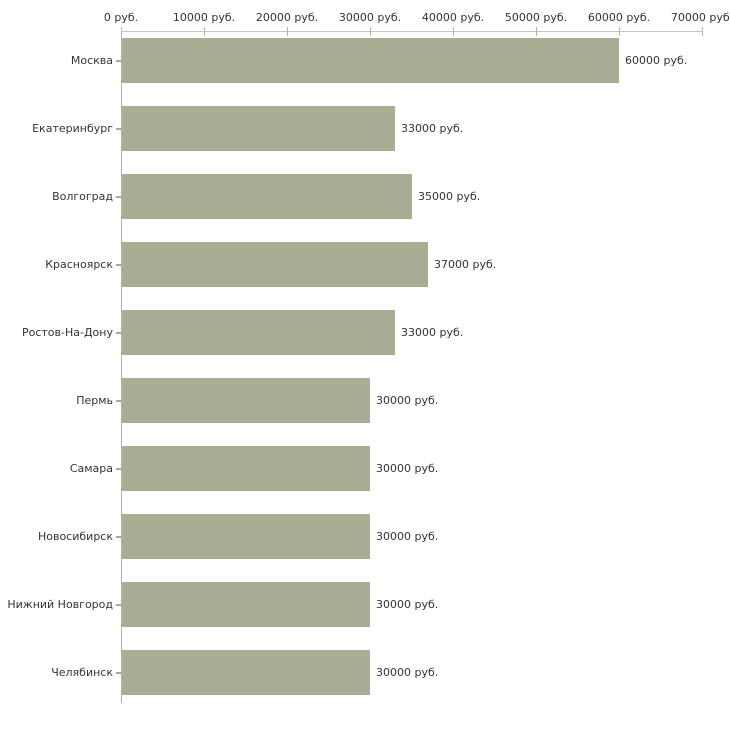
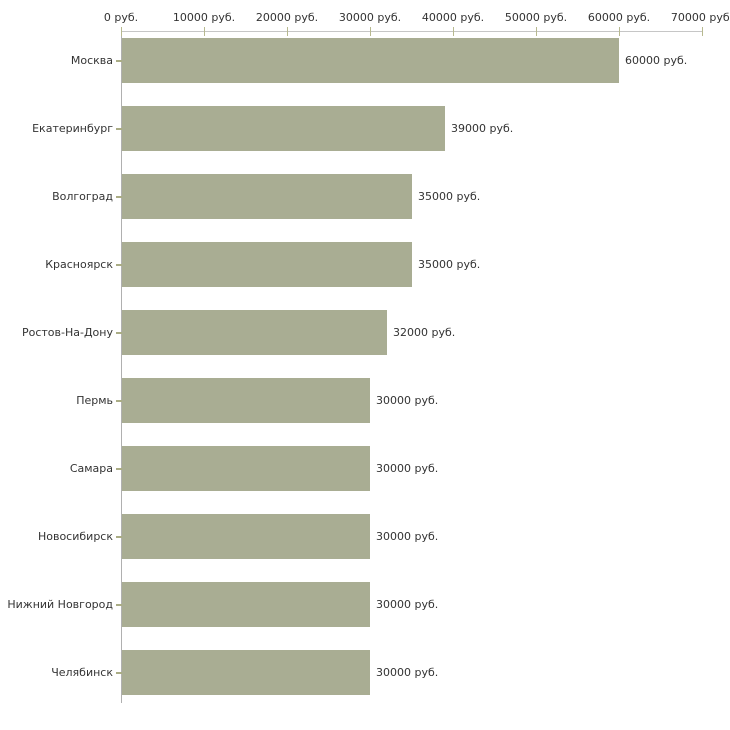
Екатеринбург: 33000 -> 39000
Красноярск: 37000 -> 35000
Ростов-На-Дону: 33000 -> 32000
